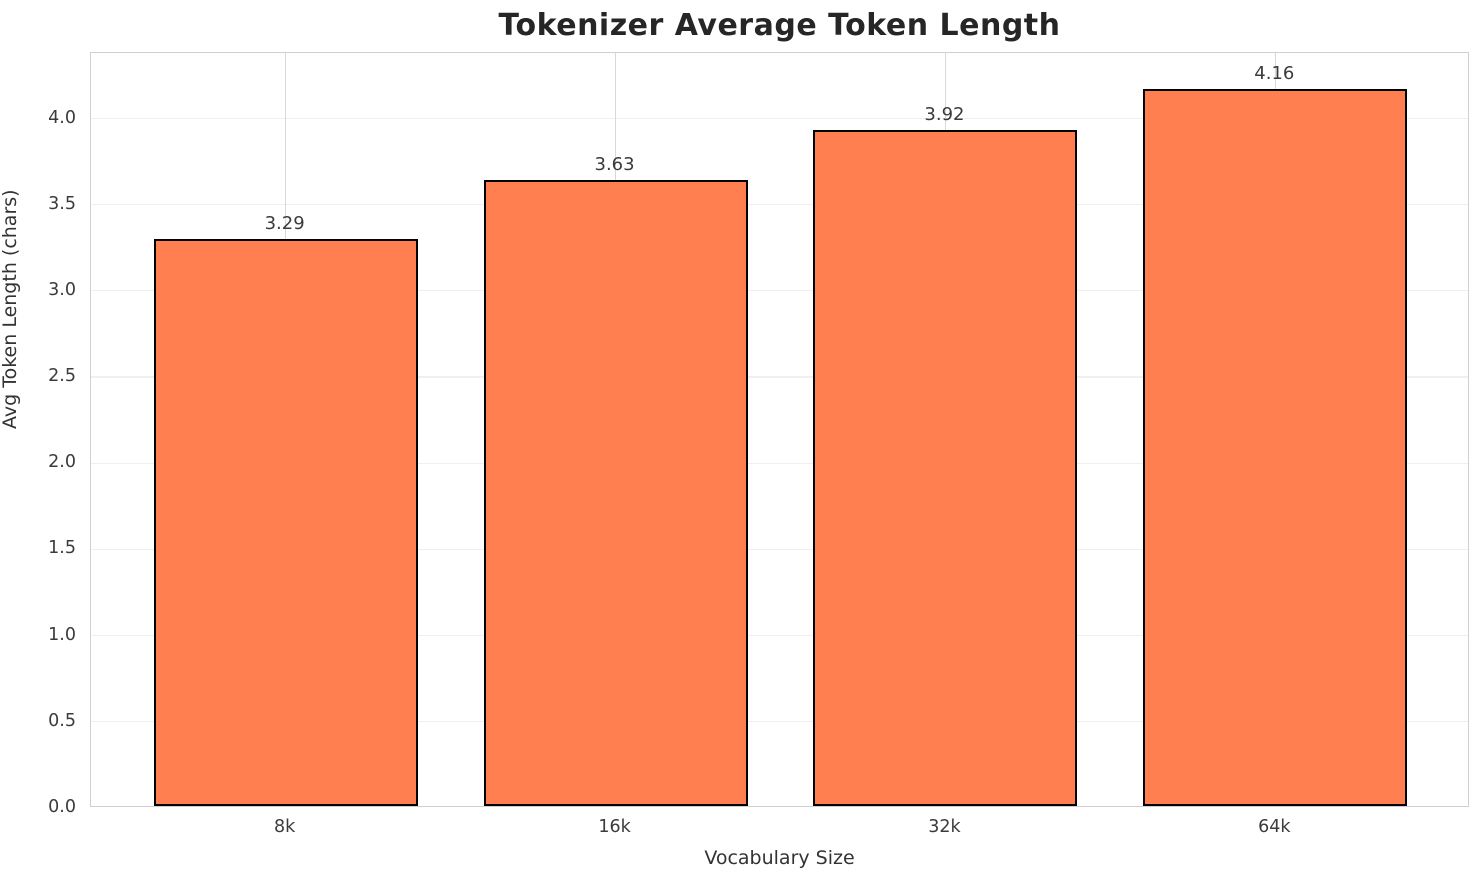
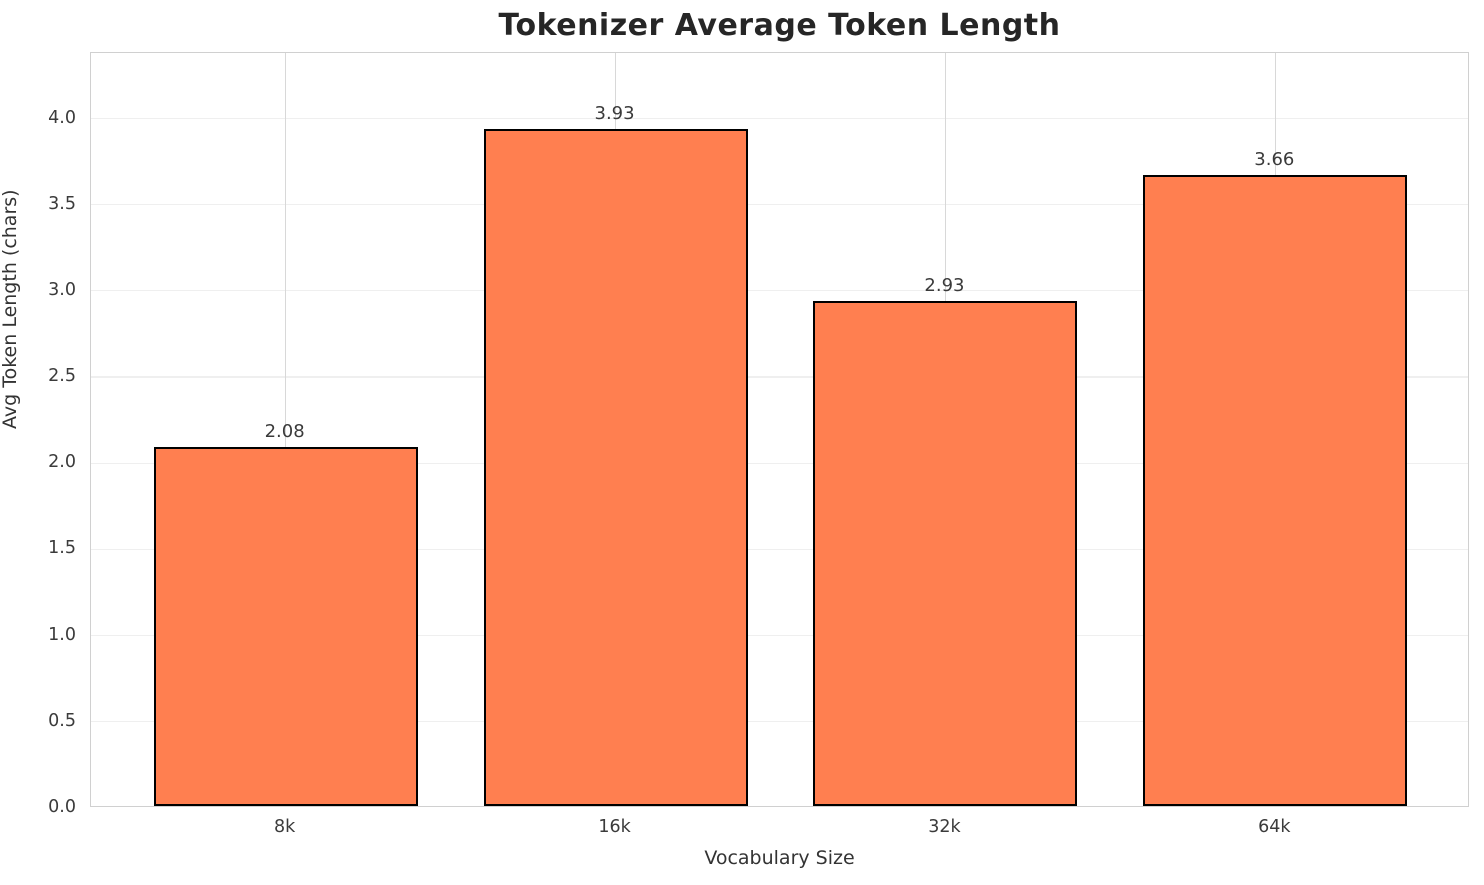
8k: 3.29 -> 2.08
16k: 3.63 -> 3.93
32k: 3.92 -> 2.93
64k: 4.16 -> 3.66
